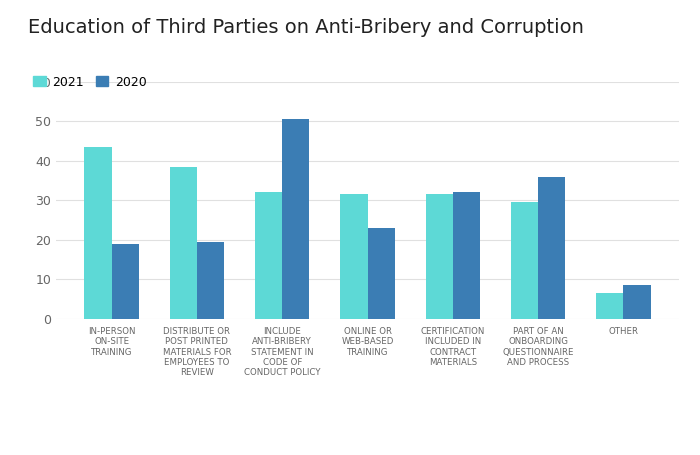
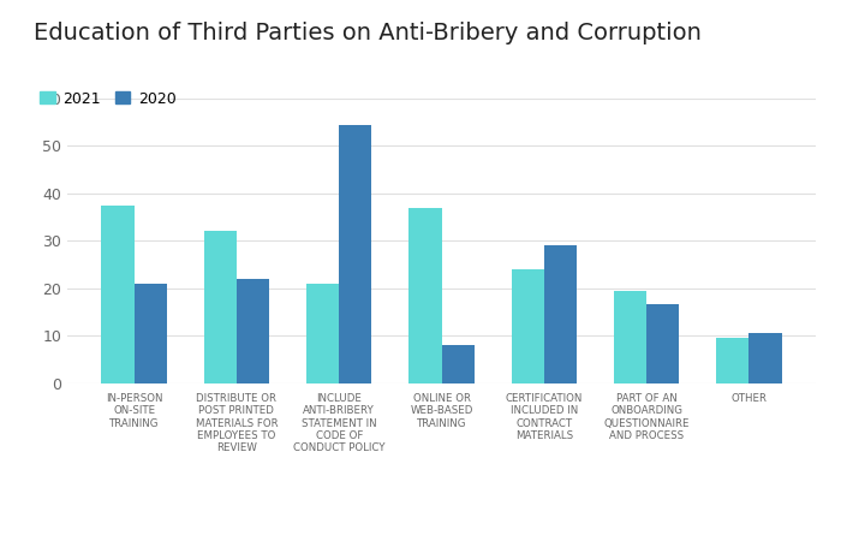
2021/IN-PERSON ON-SITE TRAINING: 43.5 -> 37.5
2020/IN-PERSON ON-SITE TRAINING: 19.0 -> 21.0
2021/DISTRIBUTE OR POST PRINTED MATERIALS FOR EMPLOYEES TO REVIEW: 38.5 -> 32.0
2020/DISTRIBUTE OR POST PRINTED MATERIALS FOR EMPLOYEES TO REVIEW: 19.5 -> 22.0
2021/INCLUDE ANTI-BRIBERY STATEMENT IN CODE OF CONDUCT POLICY: 32.0 -> 21.0
2020/INCLUDE ANTI-BRIBERY STATEMENT IN CODE OF CONDUCT POLICY: 50.5 -> 54.5
2021/ONLINE OR WEB-BASED TRAINING: 31.5 -> 37.0
2020/ONLINE OR WEB-BASED TRAINING: 23.0 -> 8.0
2021/CERTIFICATION INCLUDED IN CONTRACT MATERIALS: 31.5 -> 24.0
2020/CERTIFICATION INCLUDED IN CONTRACT MATERIALS: 32.0 -> 29.0
2021/PART OF AN ONBOARDING QUESTIONNAIRE AND PROCESS: 29.5 -> 19.5
2020/PART OF AN ONBOARDING QUESTIONNAIRE AND PROCESS: 36.0 -> 16.5
2021/OTHER: 6.5 -> 9.5
2020/OTHER: 8.5 -> 10.5
